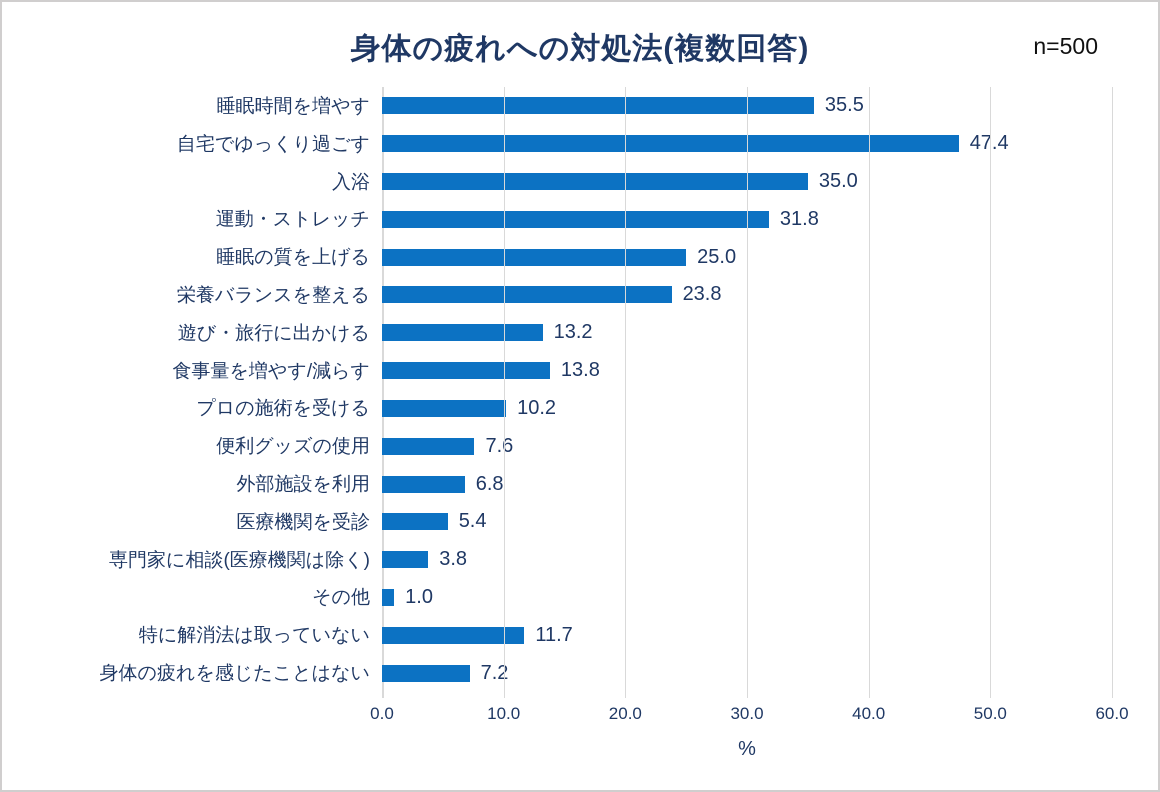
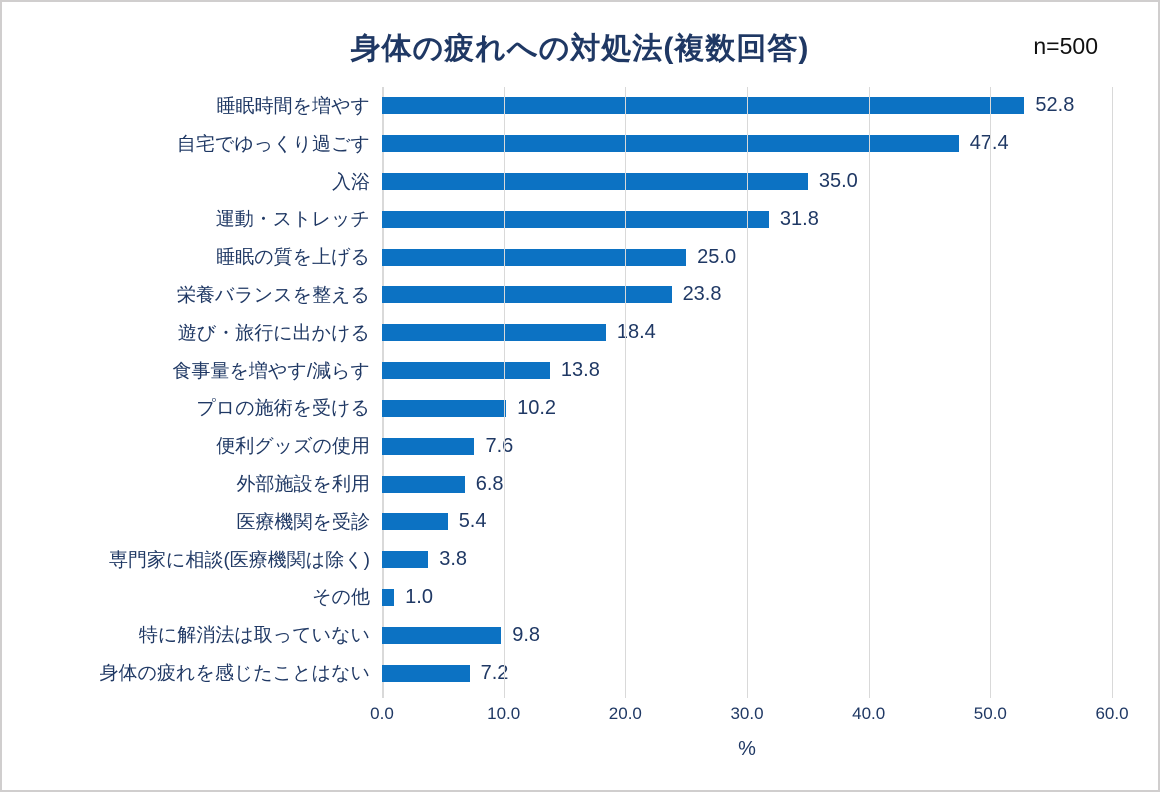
睡眠時間を増やす: 35.5 -> 52.8
遊び・旅行に出かける: 13.2 -> 18.4
特に解消法は取っていない: 11.7 -> 9.8
